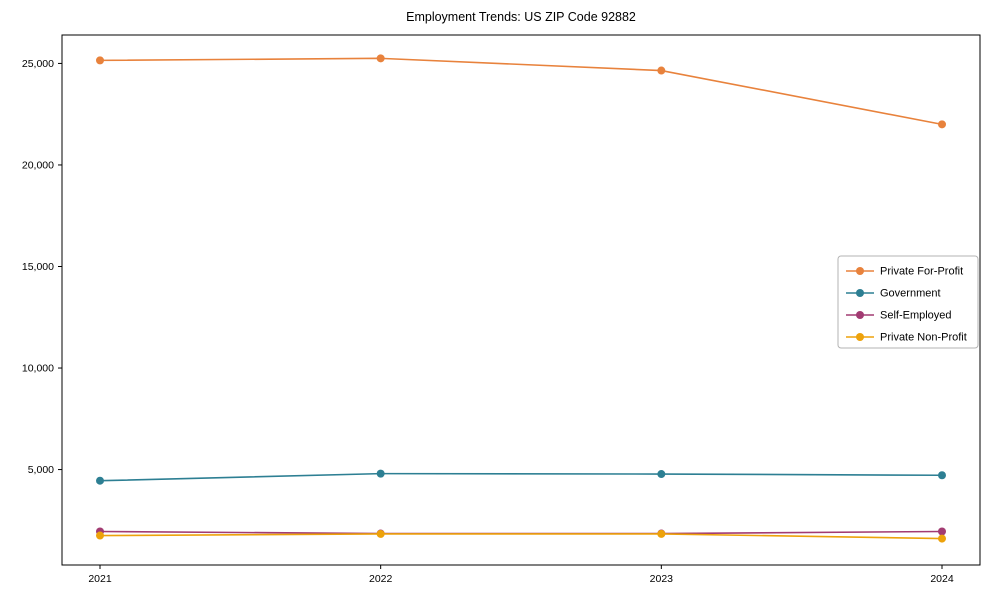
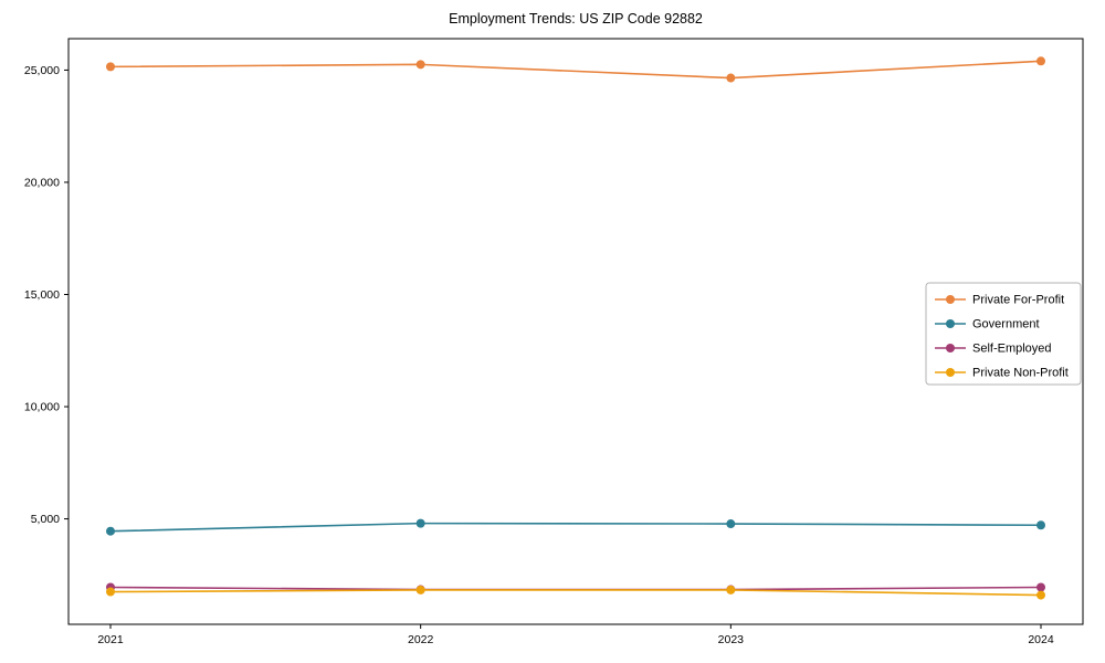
Private For-Profit/2024: 22000 -> 25400
